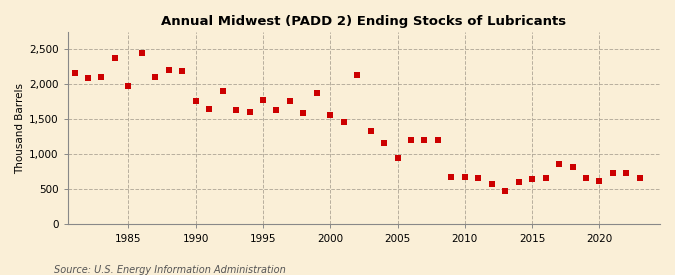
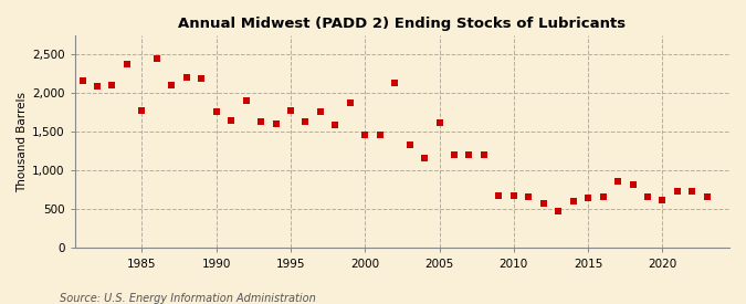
1985: 1,980 -> 1,780
2000: 1,560 -> 1,460
2005: 950 -> 1,620
